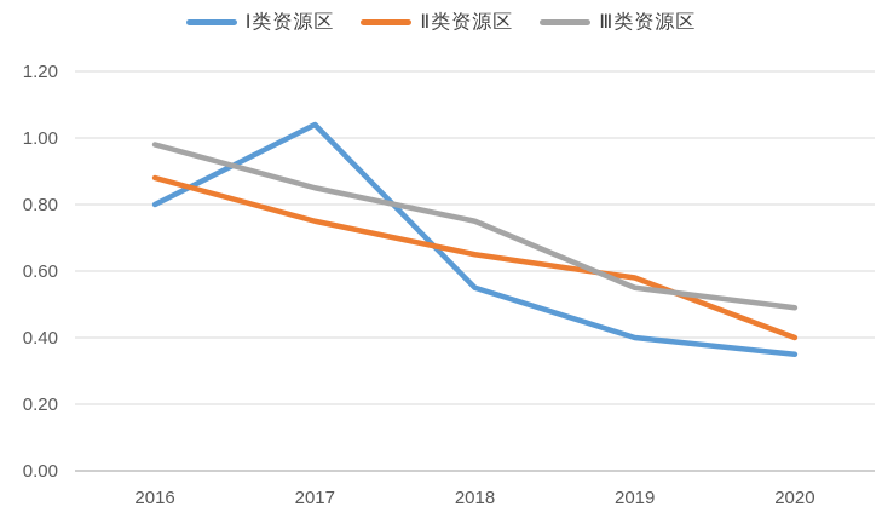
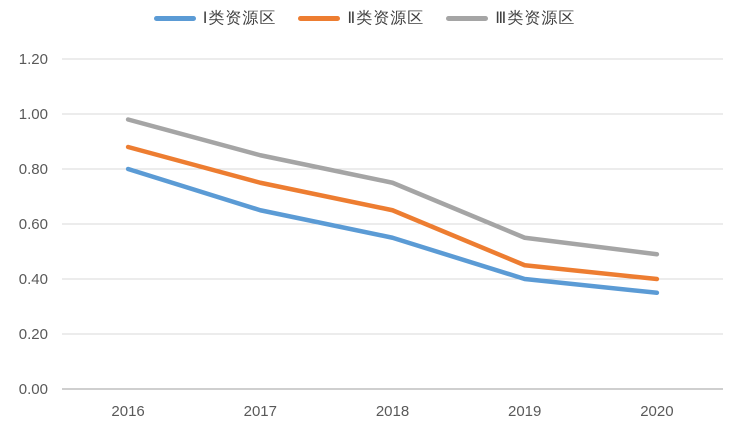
Ⅰ类资源区/2017: 1.04 -> 0.65
Ⅱ类资源区/2019: 0.58 -> 0.45
